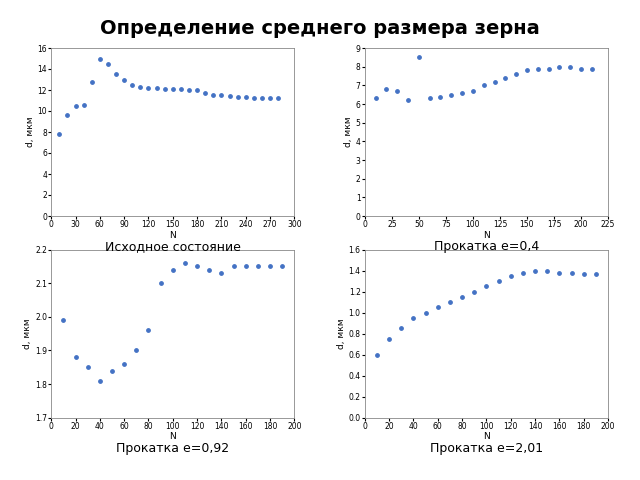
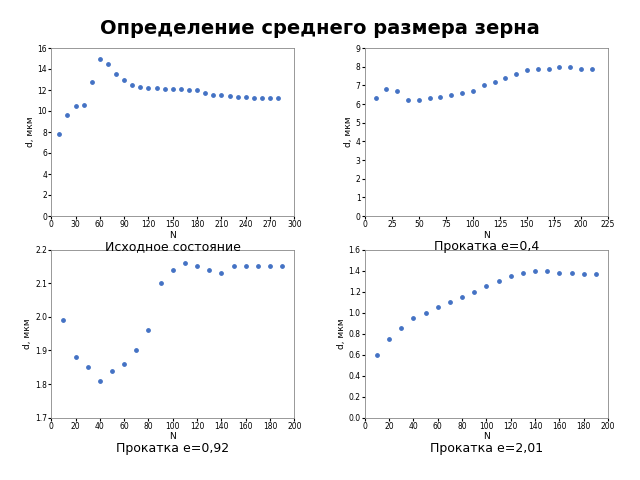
50: 8.5 -> 6.2
